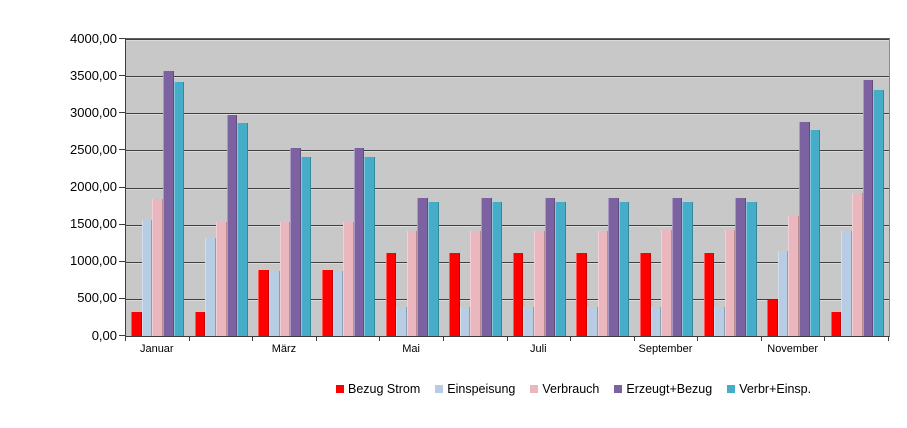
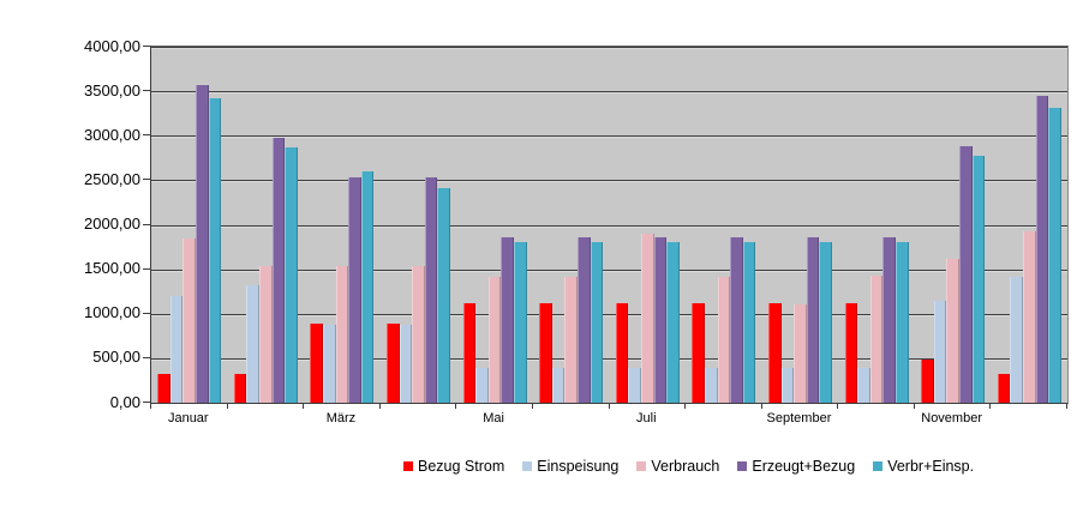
Einspeisung/Januar: 1600 -> 1200
Verbr+Einsp./März: 2400 -> 2600
Verbrauch/Juli: 1400 -> 1900
Verbrauch/September: 1400 -> 1100
